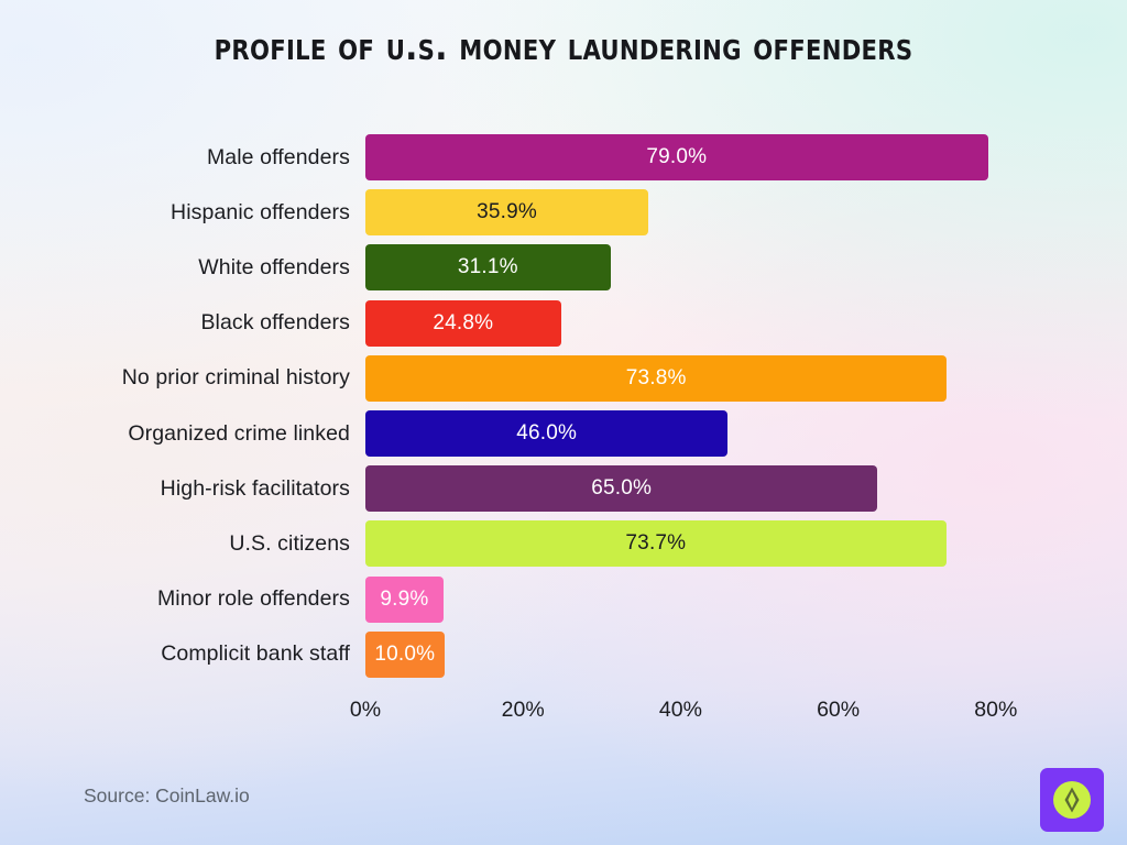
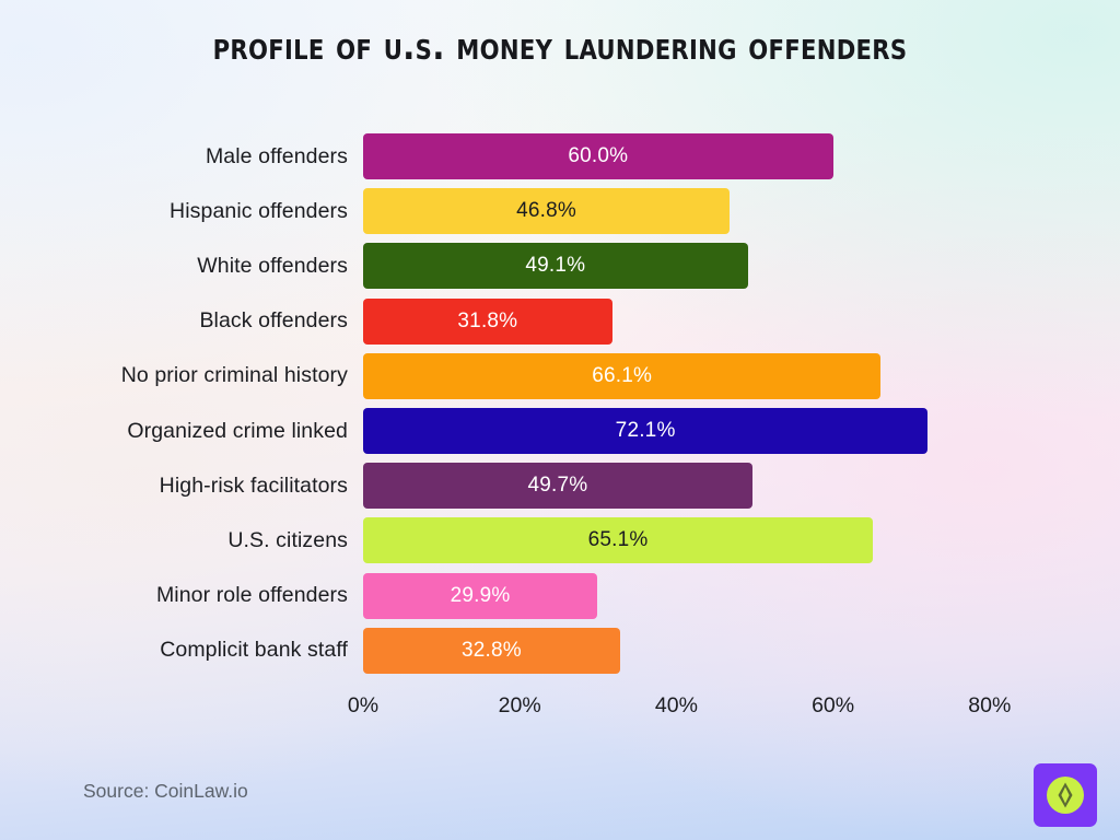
Male offenders: 79.0% -> 60.0%
Hispanic offenders: 35.9% -> 46.8%
White offenders: 31.1% -> 49.1%
Black offenders: 24.8% -> 31.8%
No prior criminal history: 73.8% -> 66.1%
Organized crime linked: 46.0% -> 72.1%
High-risk facilitators: 65.0% -> 49.7%
U.S. citizens: 73.7% -> 65.1%
Minor role offenders: 9.9% -> 29.9%
Complicit bank staff: 10.0% -> 32.8%
